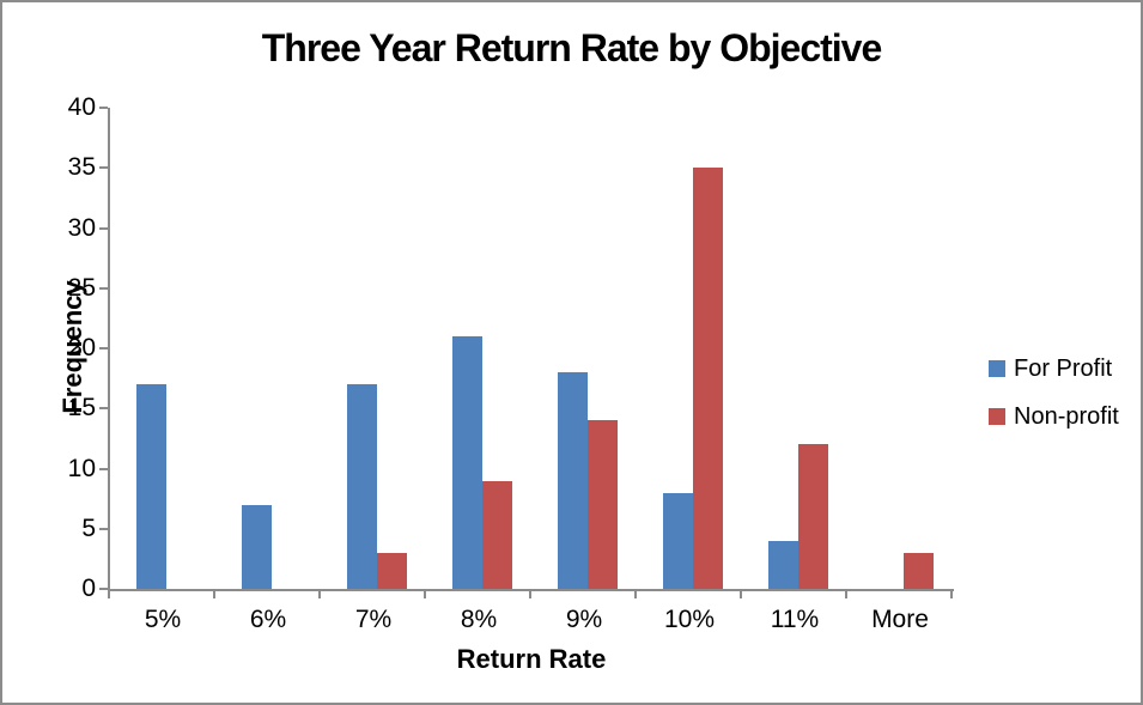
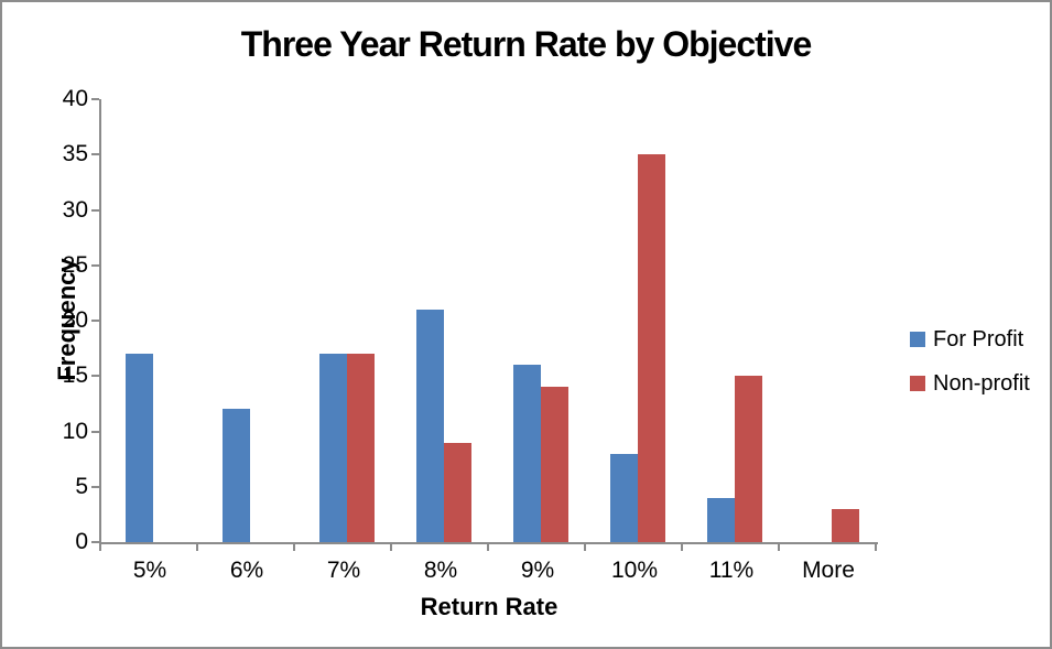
For Profit/6%: 7 -> 12
Non-profit/7%: 3 -> 17
For Profit/9%: 18 -> 16
Non-profit/11%: 12 -> 15
